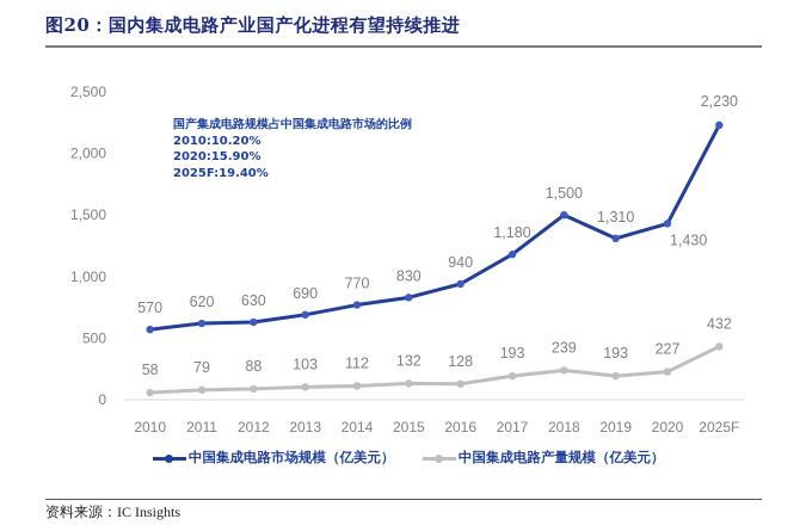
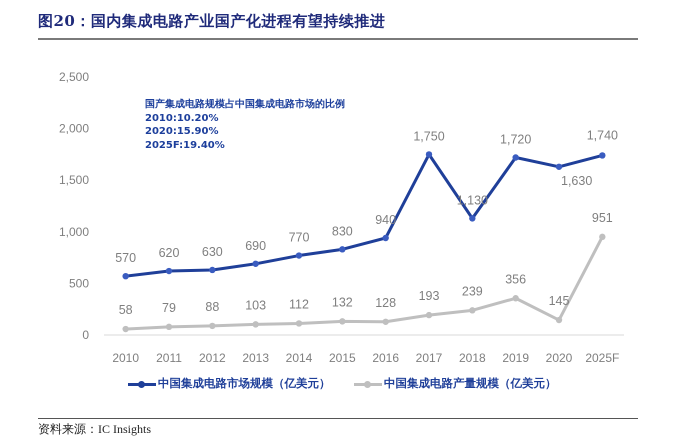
中国集成电路市场规模（亿美元）/2017: 1,180 -> 1,750
中国集成电路市场规模（亿美元）/2018: 1,500 -> 1,130
中国集成电路市场规模（亿美元）/2019: 1,310 -> 1,720
中国集成电路产量规模（亿美元）/2019: 193 -> 356
中国集成电路市场规模（亿美元）/2020: 1,430 -> 1,630
中国集成电路产量规模（亿美元）/2020: 227 -> 145
中国集成电路市场规模（亿美元）/2025F: 2,230 -> 1,740
中国集成电路产量规模（亿美元）/2025F: 432 -> 951
